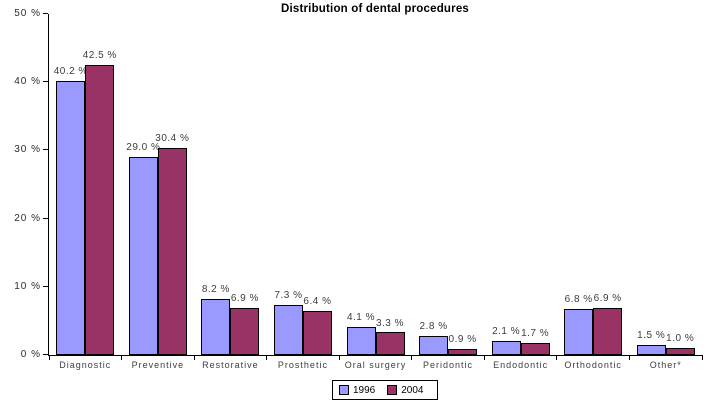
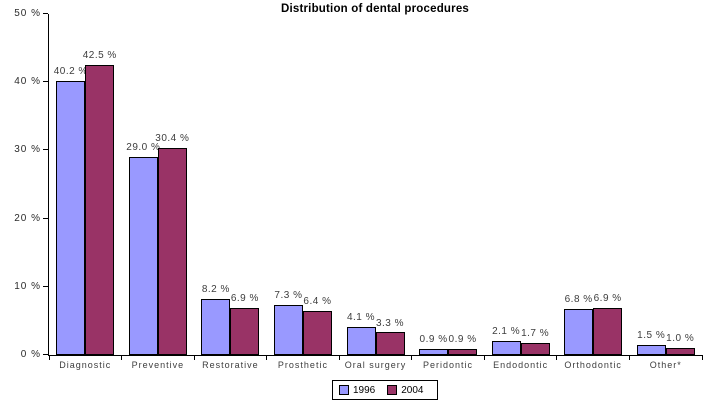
1996/Peridontic: 2.8 -> 0.9
